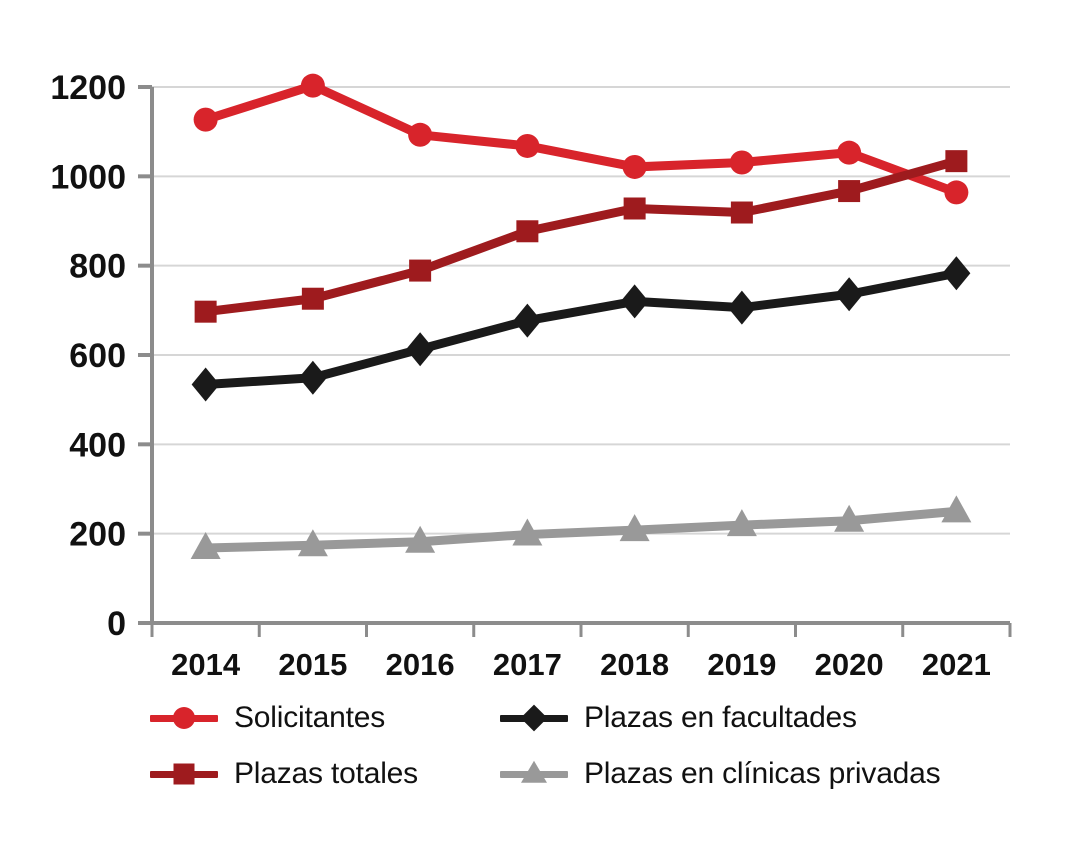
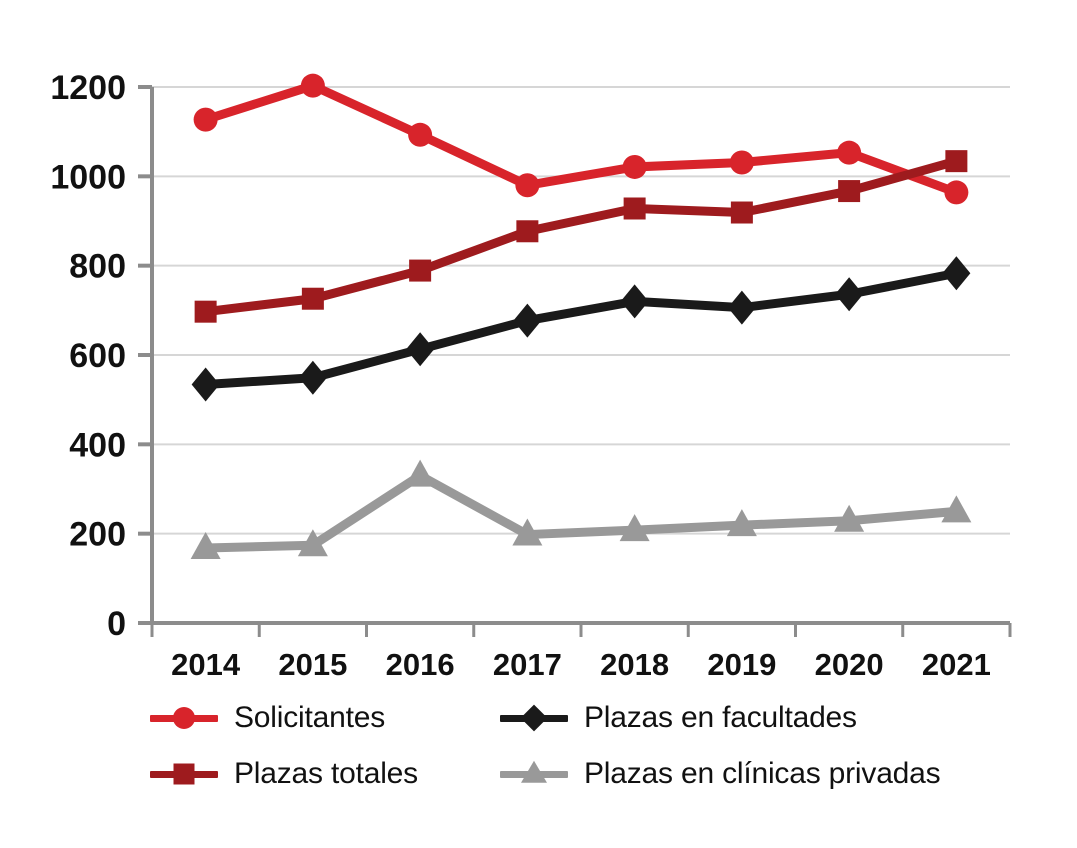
Plazas en clínicas privadas/2016: 180 -> 330
Solicitantes/2017: 1070 -> 980
